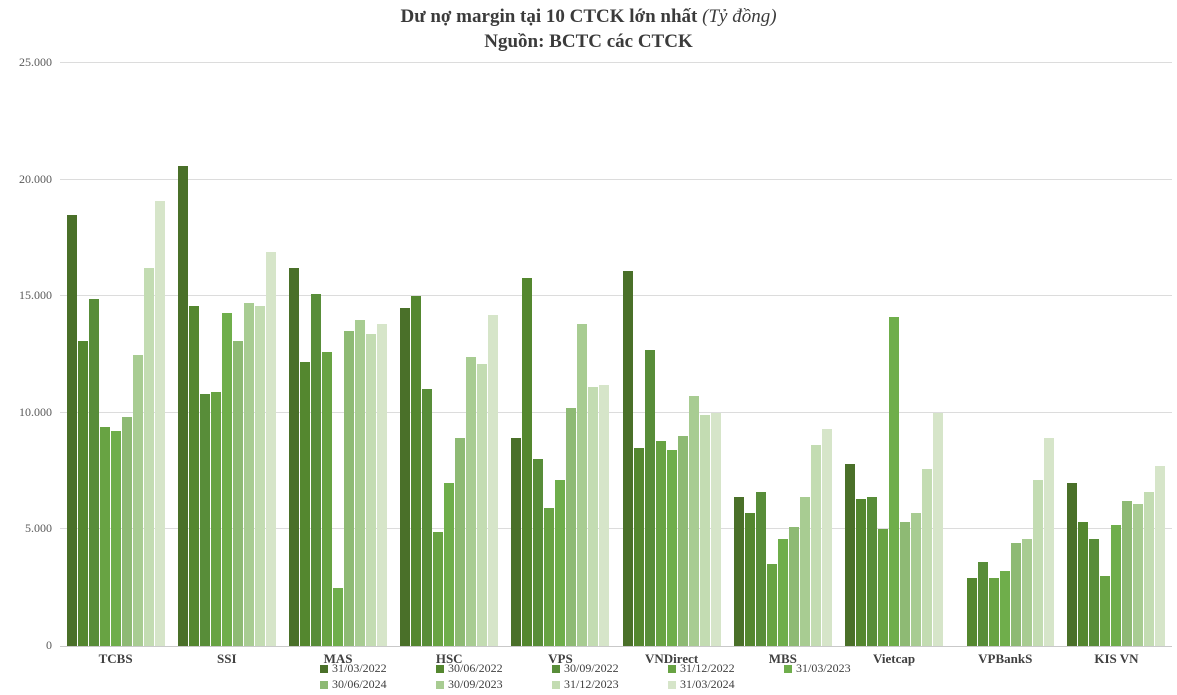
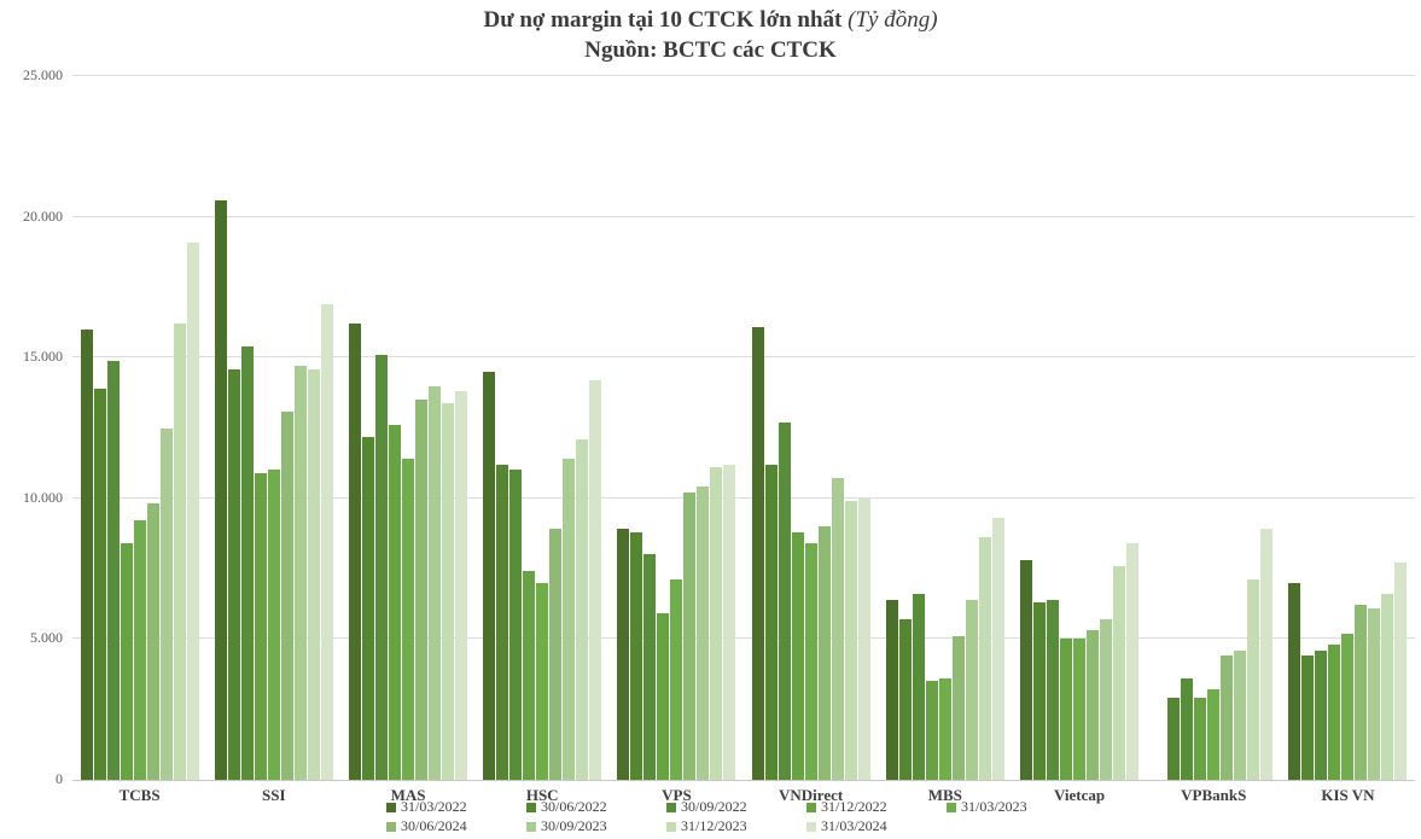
31/03/2022/TCBS: 18500 -> 16000
30/06/2022/TCBS: 13100 -> 13900
31/12/2022/TCBS: 9400 -> 8400
30/09/2022/SSI: 10800 -> 15400
31/03/2023/SSI: 14300 -> 11000
31/03/2023/MAS: 2500 -> 11400
30/06/2022/HSC: 15000 -> 11200
31/12/2022/HSC: 4900 -> 7400
30/09/2023/HSC: 12400 -> 11400
30/06/2022/VPS: 15800 -> 8800
30/09/2023/VPS: 13800 -> 10400
30/06/2022/VNDirect: 8500 -> 11200
31/03/2023/MBS: 4600 -> 3600
31/03/2023/Vietcap: 14100 -> 5000
31/03/2024/Vietcap: 10000 -> 8400
30/06/2022/KIS VN: 5300 -> 4400
31/12/2022/KIS VN: 3000 -> 4800
